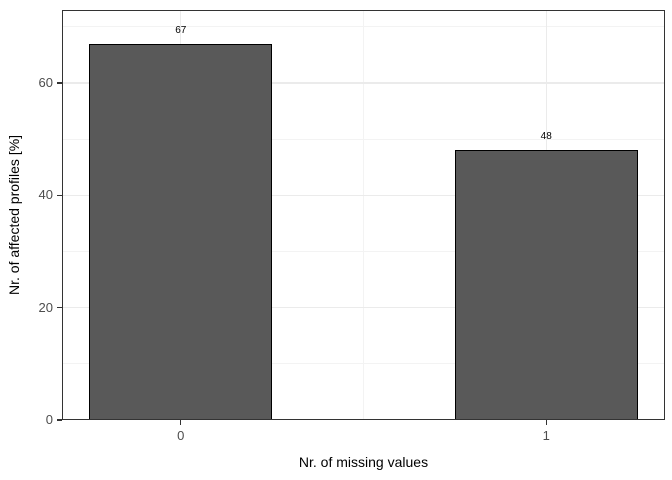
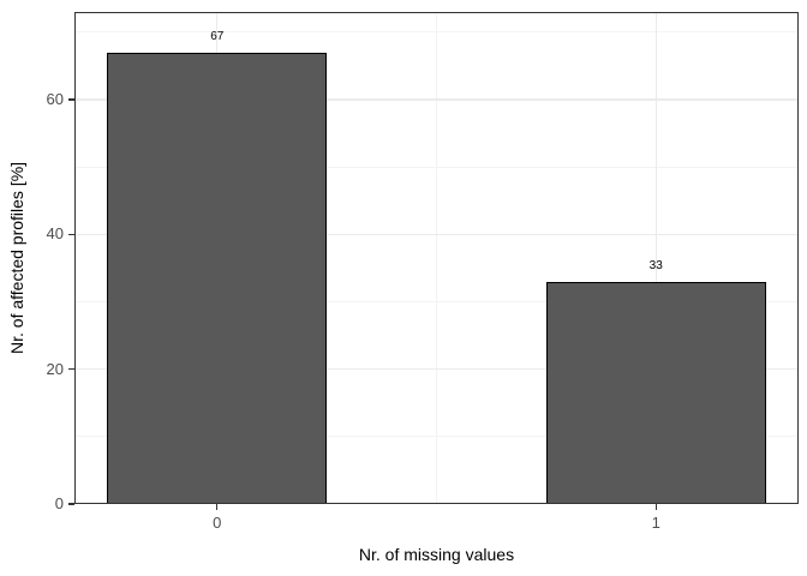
1: 48 -> 33
